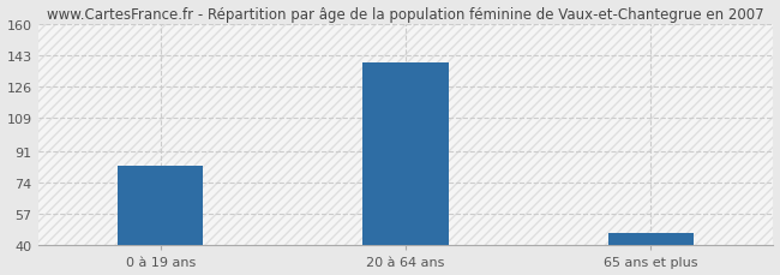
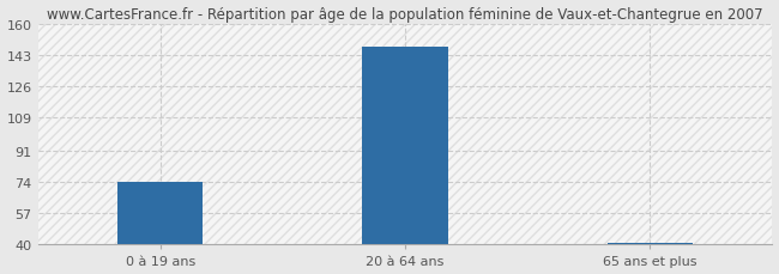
0 à 19 ans: 83 -> 74
20 à 64 ans: 139 -> 148
65 ans et plus: 47 -> 41
